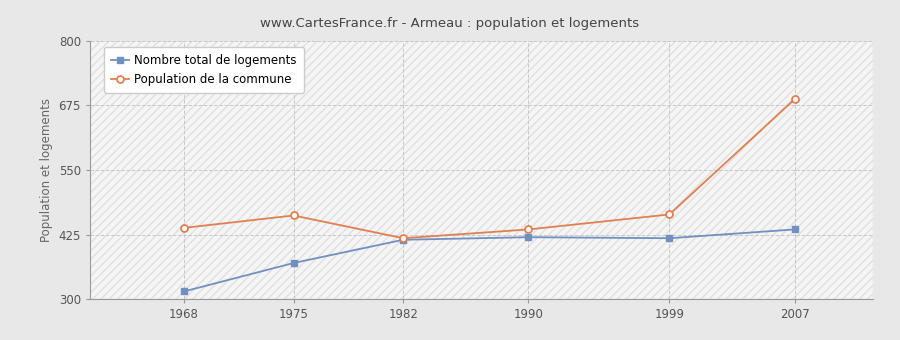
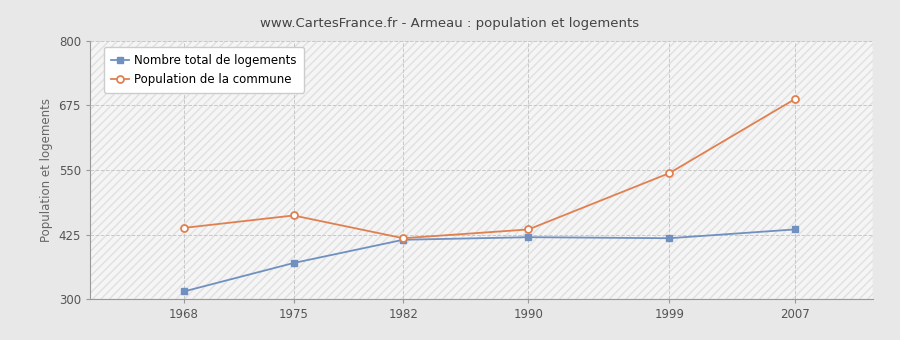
Population de la commune/1999: 464 -> 544
